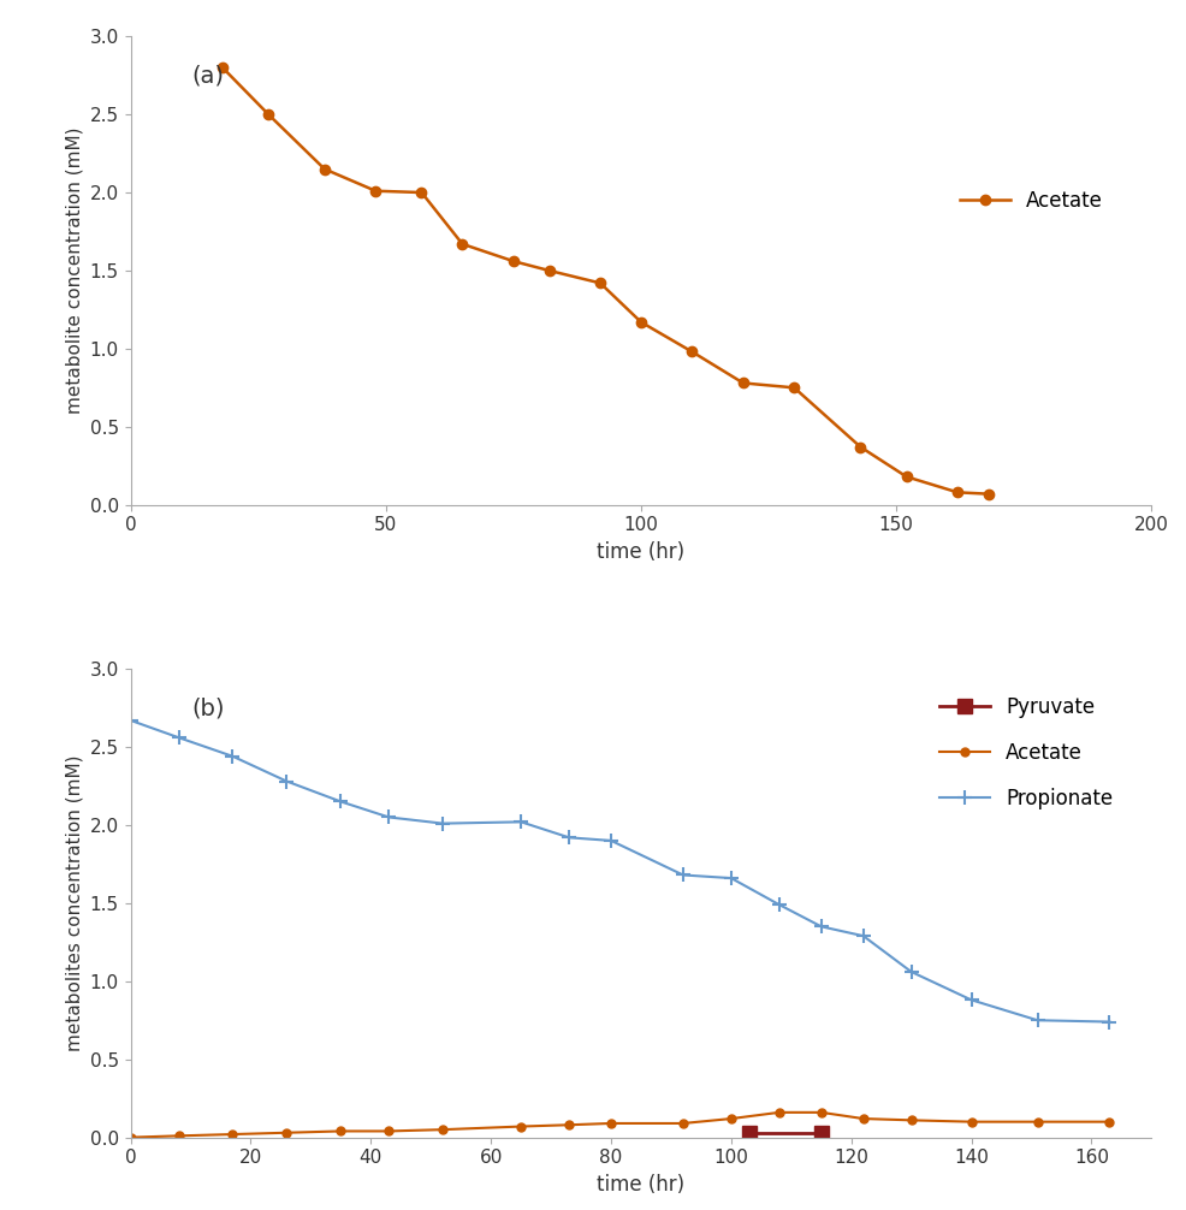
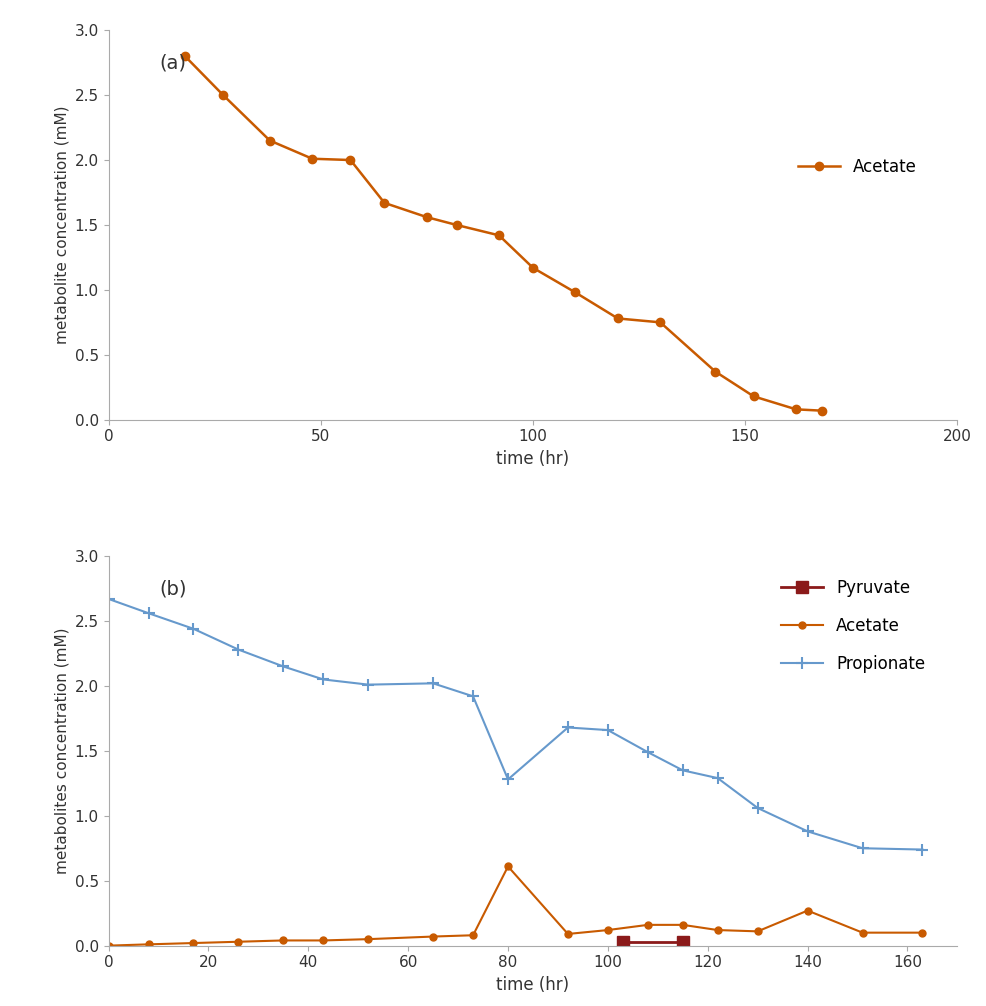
Propionate/80: 1.90 -> 1.28
Acetate/80: 0.09 -> 0.61
Acetate/140: 0.10 -> 0.27
